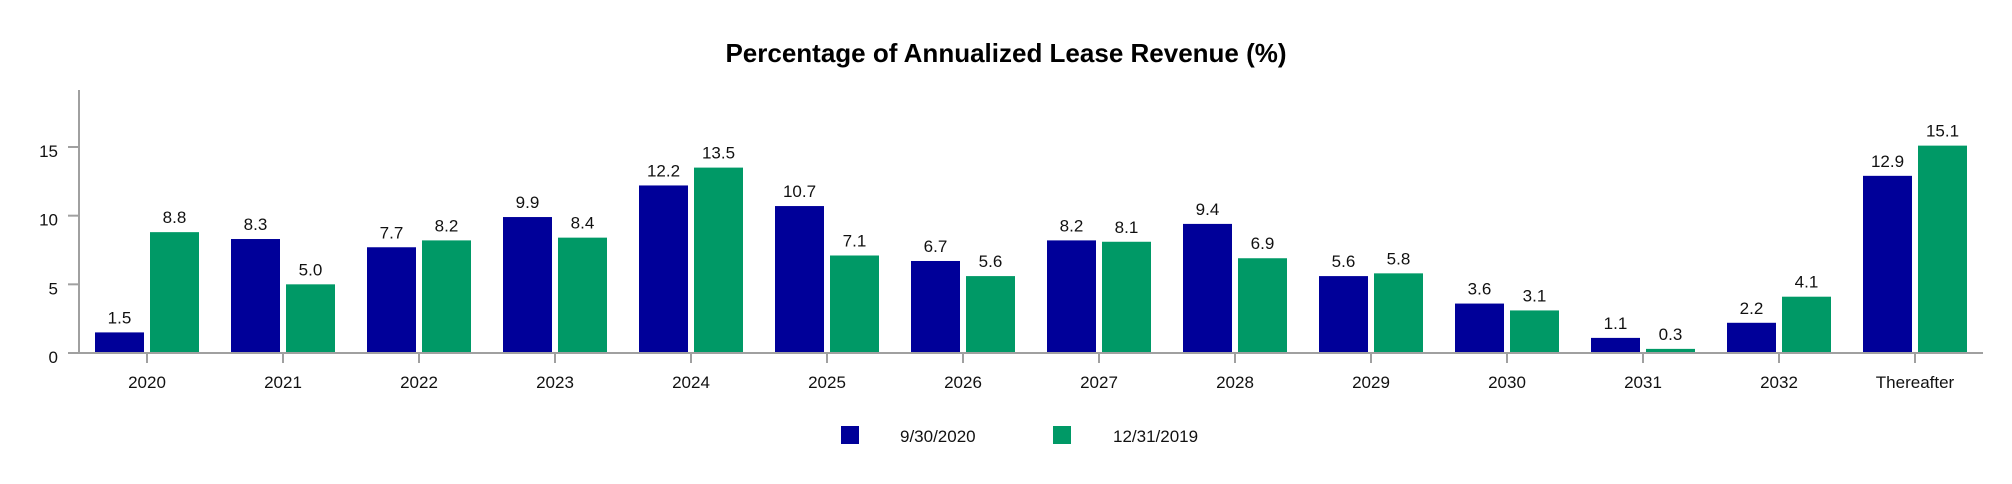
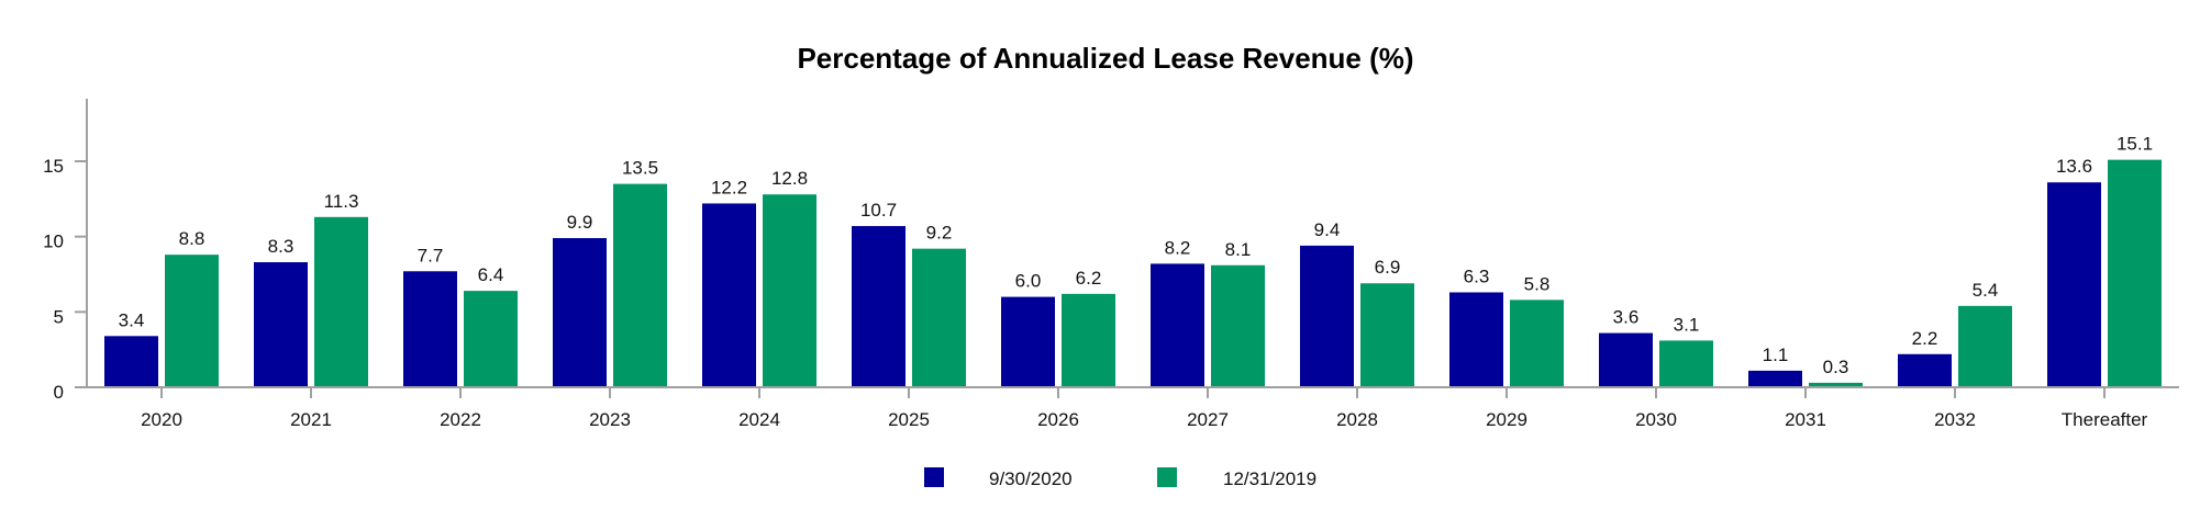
9/30/2020/2020: 1.5 -> 3.4
12/31/2019/2021: 5.0 -> 11.3
12/31/2019/2022: 8.2 -> 6.4
12/31/2019/2023: 8.4 -> 13.5
12/31/2019/2024: 13.5 -> 12.8
12/31/2019/2025: 7.1 -> 9.2
9/30/2020/2026: 6.7 -> 6.0
12/31/2019/2026: 5.6 -> 6.2
9/30/2020/2029: 5.6 -> 6.3
12/31/2019/2032: 4.1 -> 5.4
9/30/2020/Thereafter: 12.9 -> 13.6
